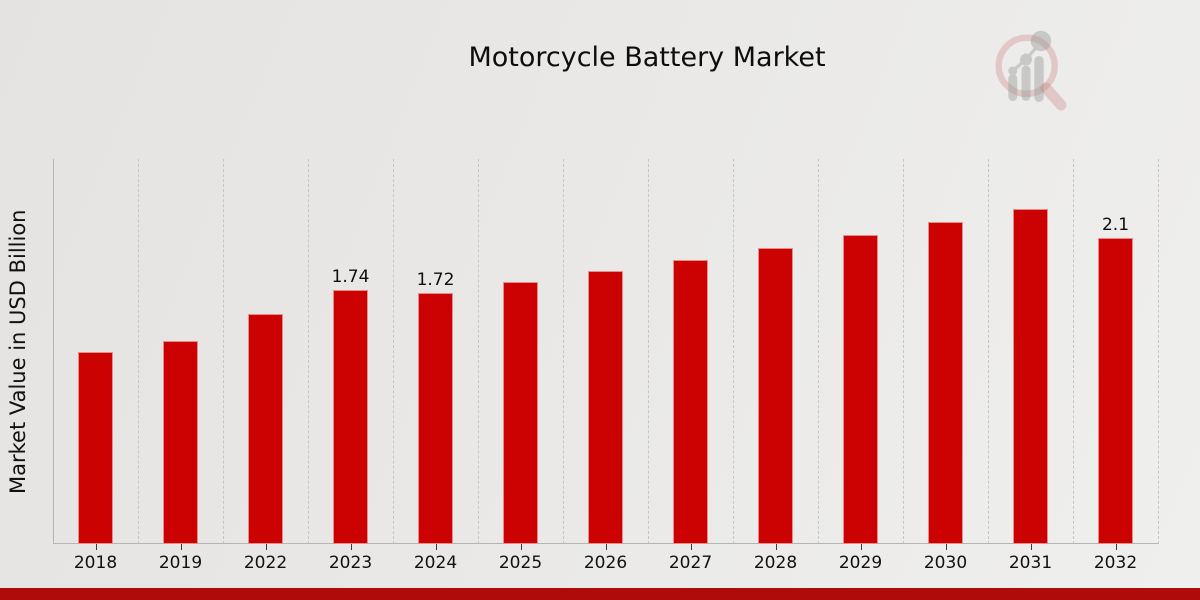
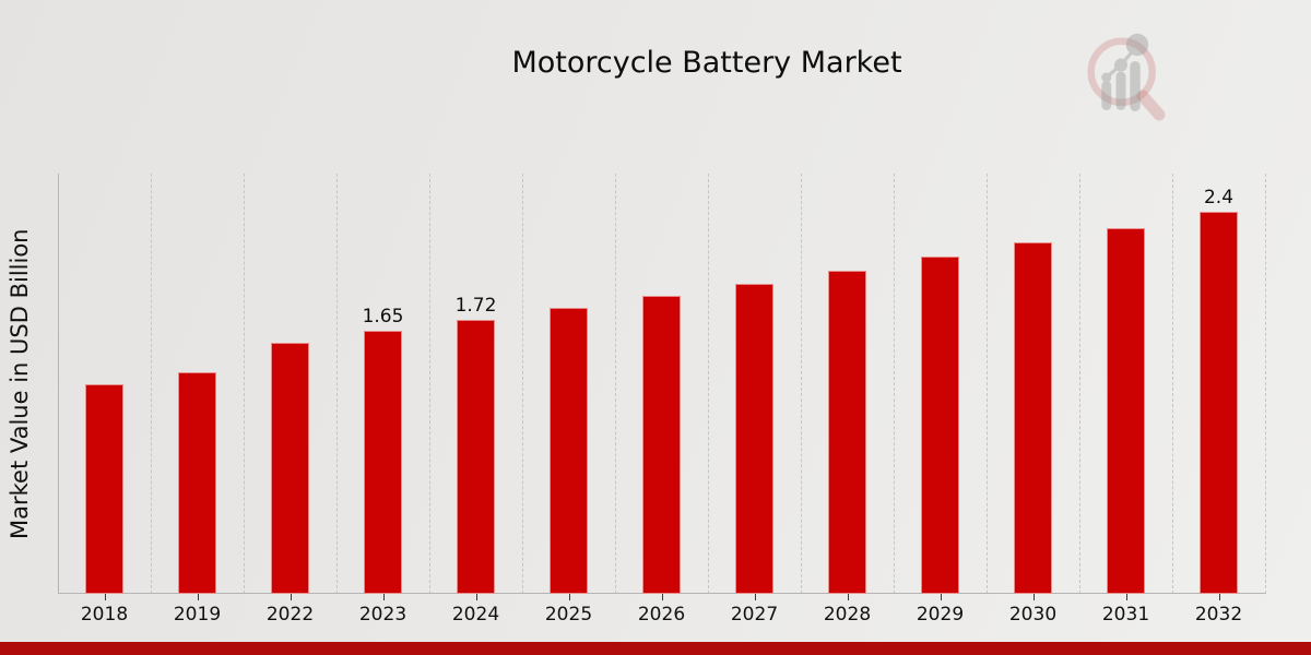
2023: 1.74 -> 1.65
2032: 2.1 -> 2.4
